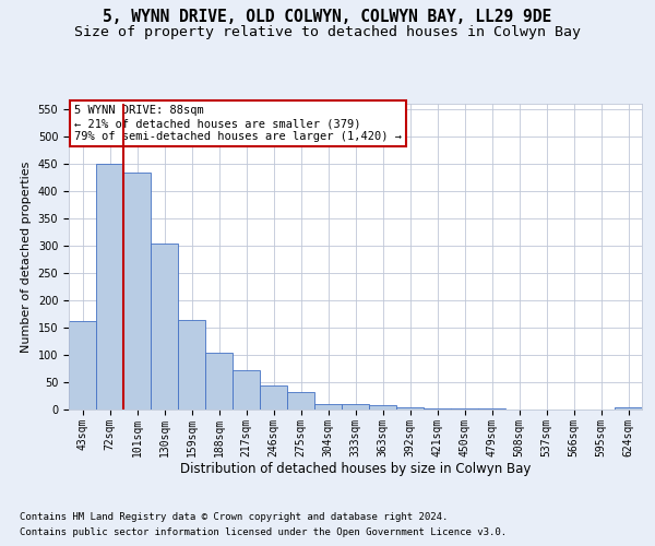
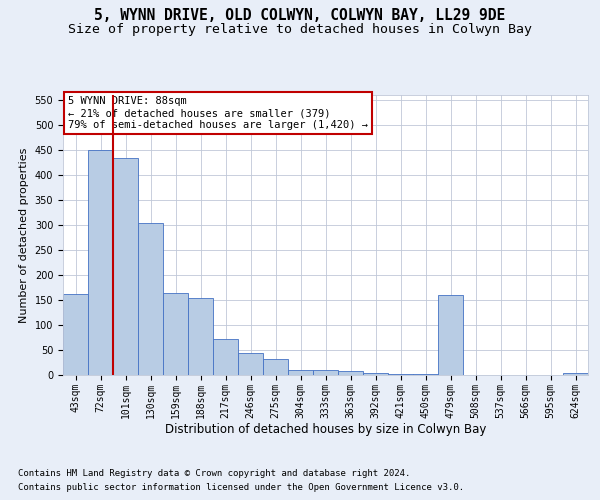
188sqm: 105 -> 154
479sqm: 2 -> 160
